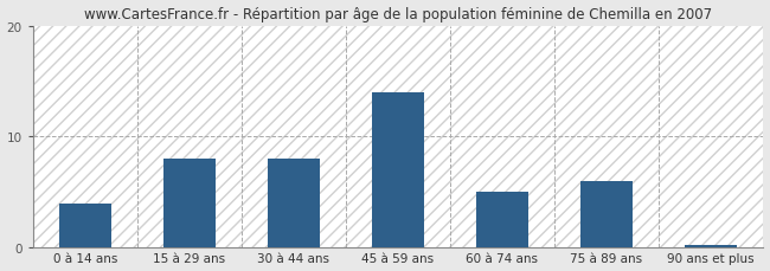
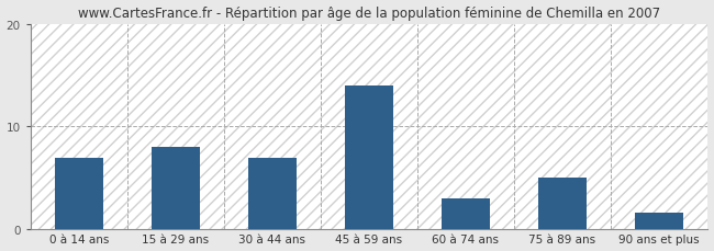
0 à 14 ans: 4.0 -> 7.0
30 à 44 ans: 8.0 -> 7.0
60 à 74 ans: 5.0 -> 3.0
75 à 89 ans: 6.0 -> 5.0
90 ans et plus: 0.2 -> 1.6
